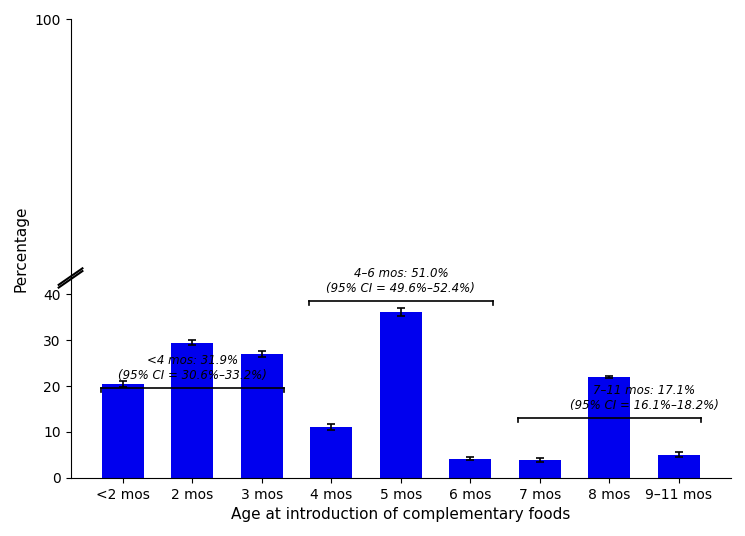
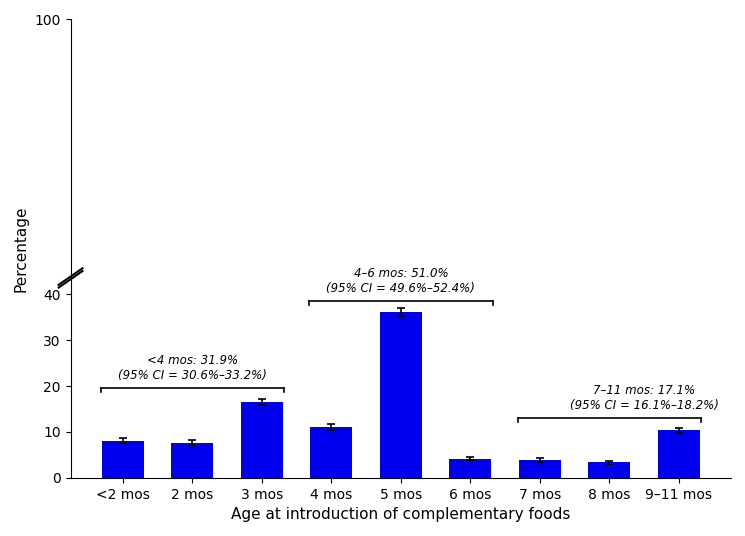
<2 mos: 20.5 -> 8.1
2 mos: 29.5 -> 7.6
3 mos: 27.0 -> 16.6
8 mos: 22.0 -> 3.4
9–11 mos: 5.0 -> 10.4
